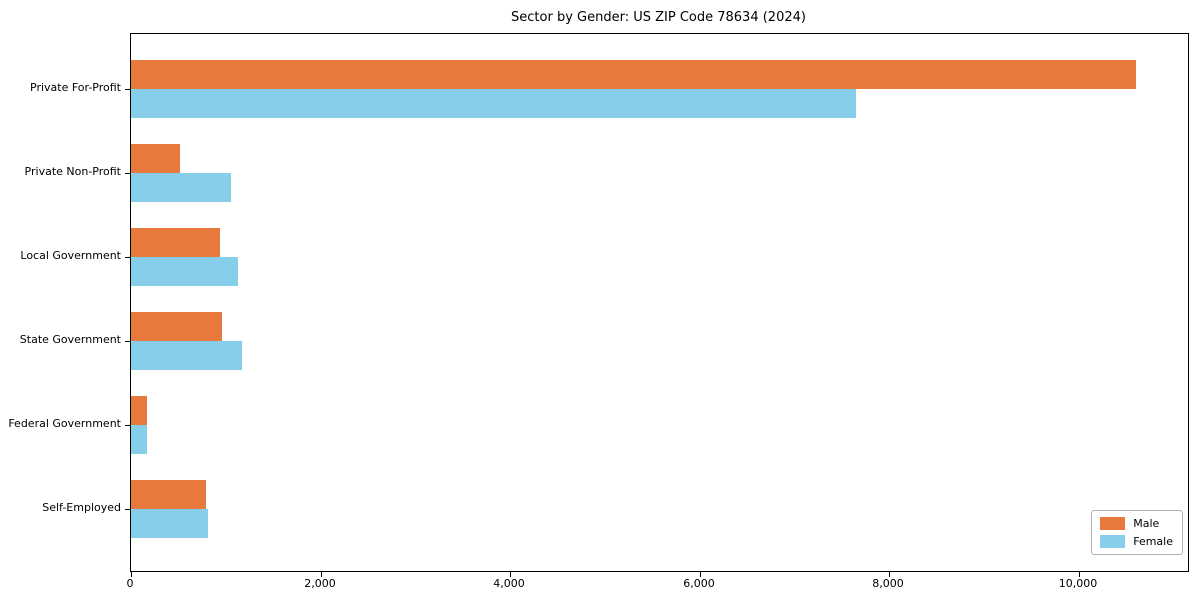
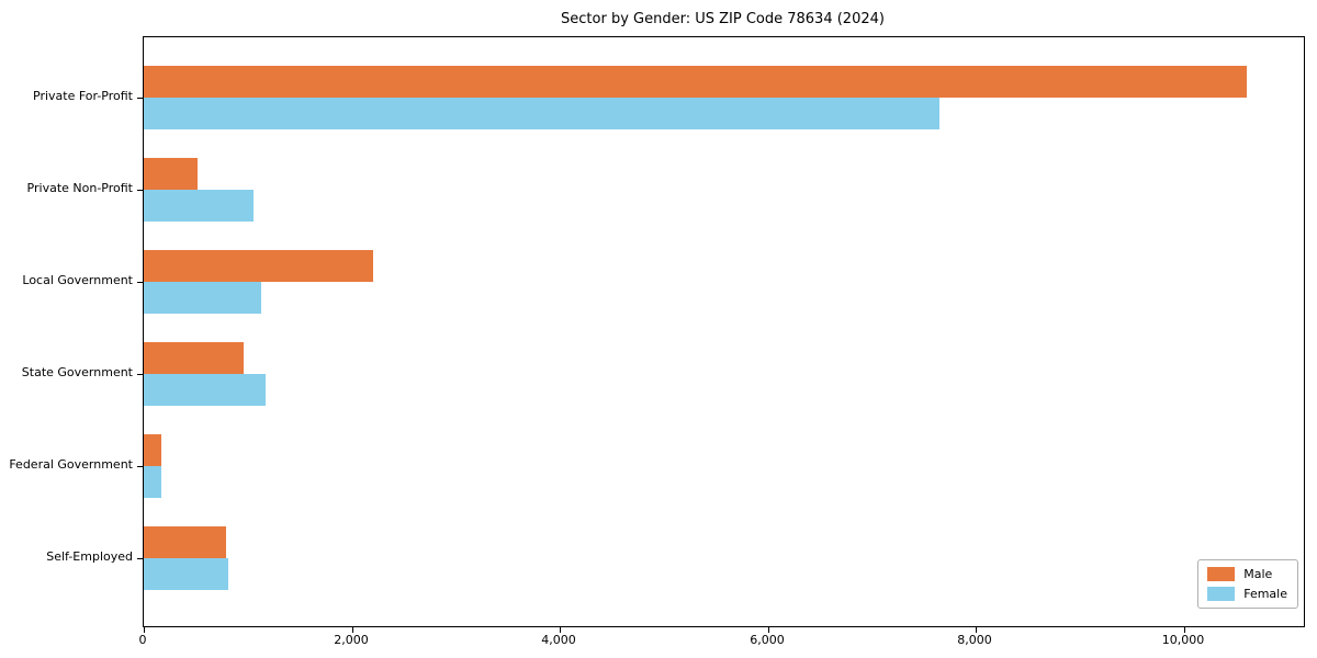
Male/Local Government: 900 -> 2200
